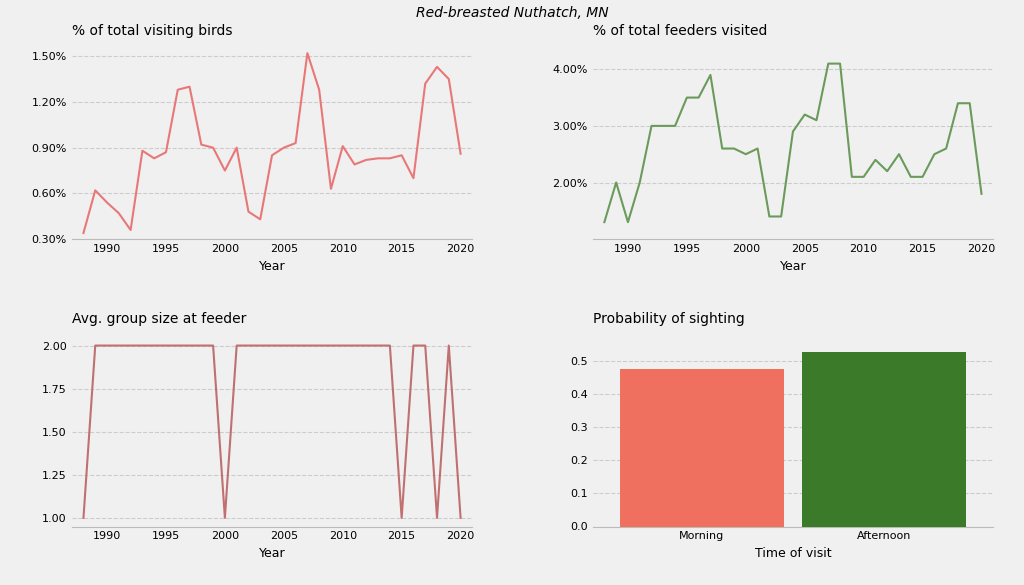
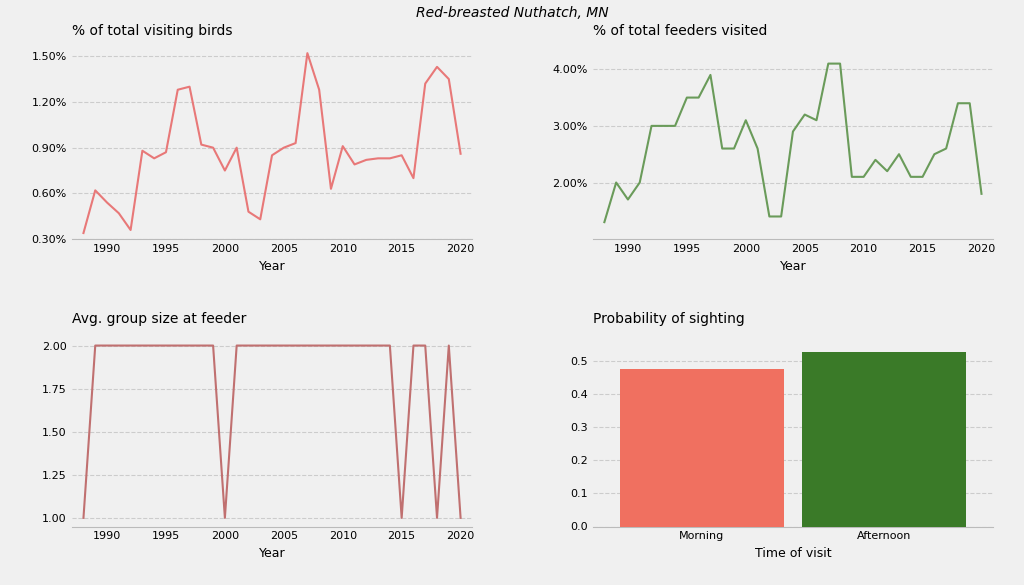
% of total feeders visited/1990: 1.3% -> 1.7%
% of total feeders visited/2000: 2.5% -> 3.1%
